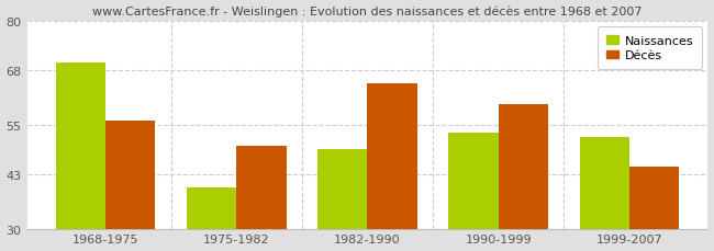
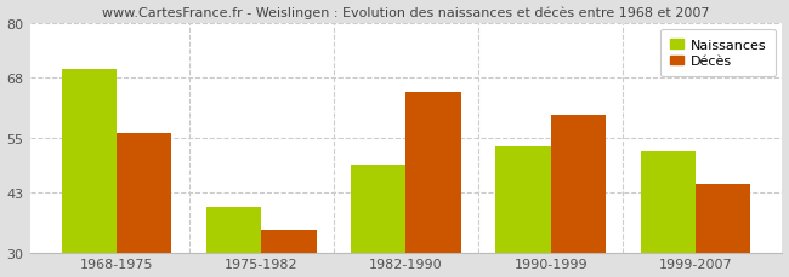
Décès/1975-1982: 50 -> 35
